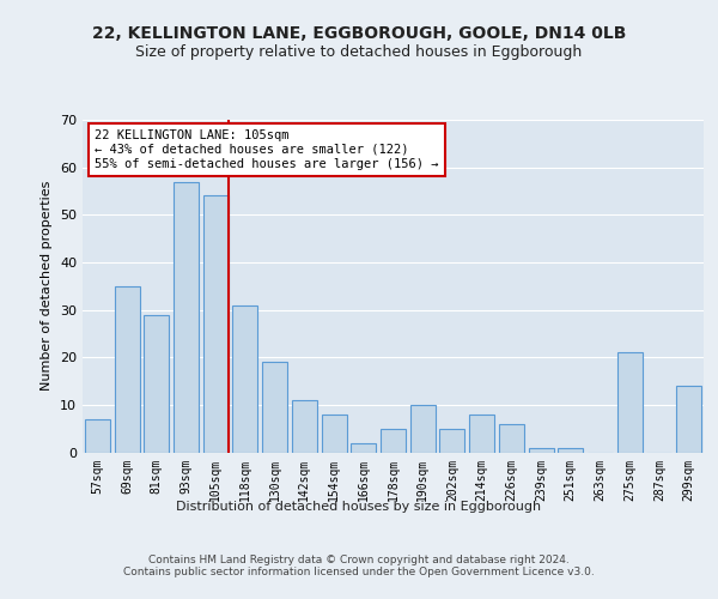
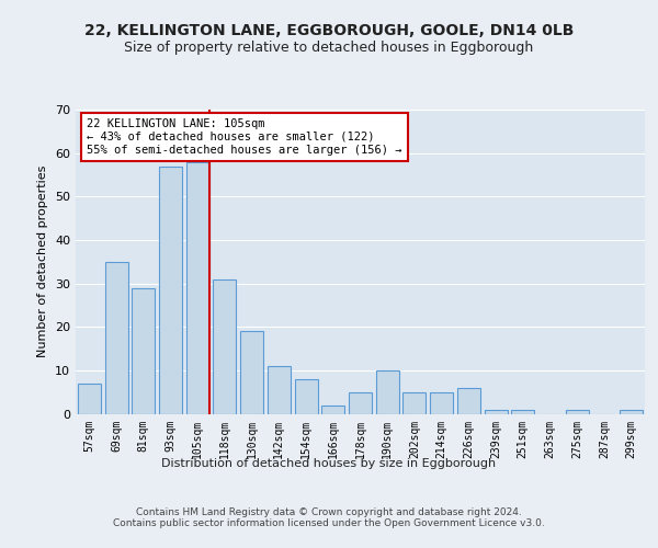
105sqm: 54 -> 58
214sqm: 8 -> 5
275sqm: 21 -> 1
299sqm: 14 -> 1
